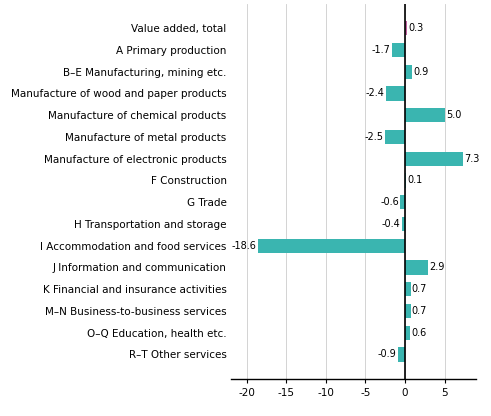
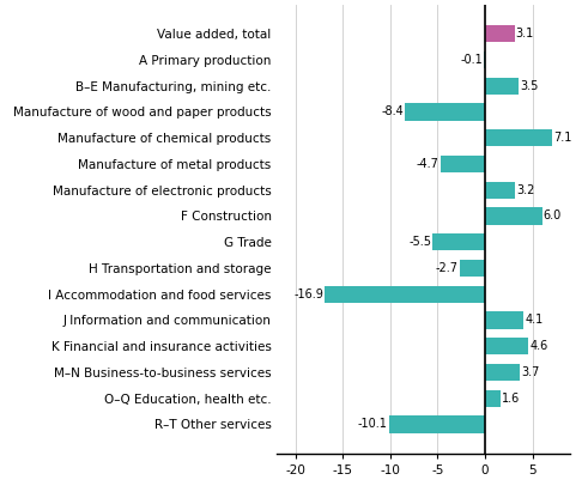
Value added, total: 0.3 -> 3.1
A Primary production: -1.7 -> -0.1
B–E Manufacturing, mining etc.: 0.9 -> 3.5
Manufacture of wood and paper products: -2.4 -> -8.4
Manufacture of chemical products: 5.0 -> 7.1
Manufacture of metal products: -2.5 -> -4.7
Manufacture of electronic products: 7.3 -> 3.2
F Construction: 0.1 -> 6.0
G Trade: -0.6 -> -5.5
H Transportation and storage: -0.4 -> -2.7
I Accommodation and food services: -18.6 -> -16.9
J Information and communication: 2.9 -> 4.1
K Financial and insurance activities: 0.7 -> 4.6
M–N Business-to-business services: 0.7 -> 3.7
O–Q Education, health etc.: 0.6 -> 1.6
R–T Other services: -0.9 -> -10.1
